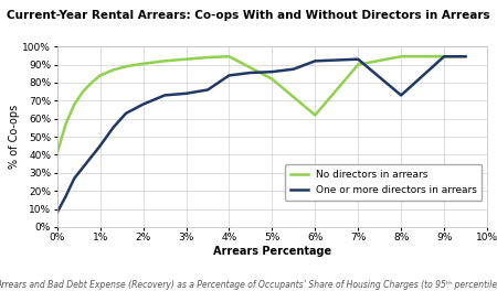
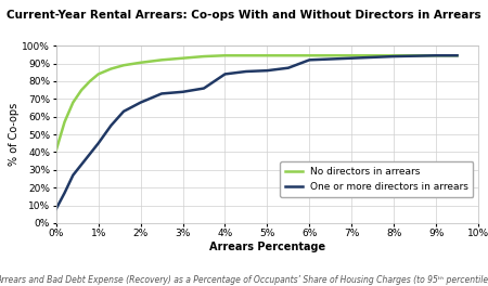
No directors in arrears/5%: 82% -> 94%
No directors in arrears/6%: 62% -> 94%
No directors in arrears/7%: 90% -> 94%
One or more directors in arrears/8%: 73% -> 94%
